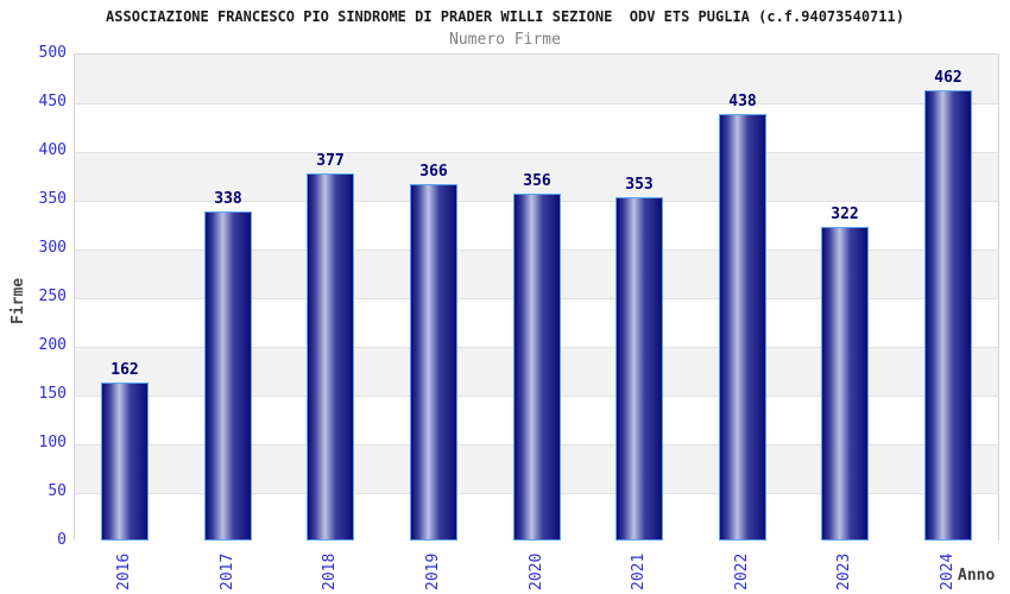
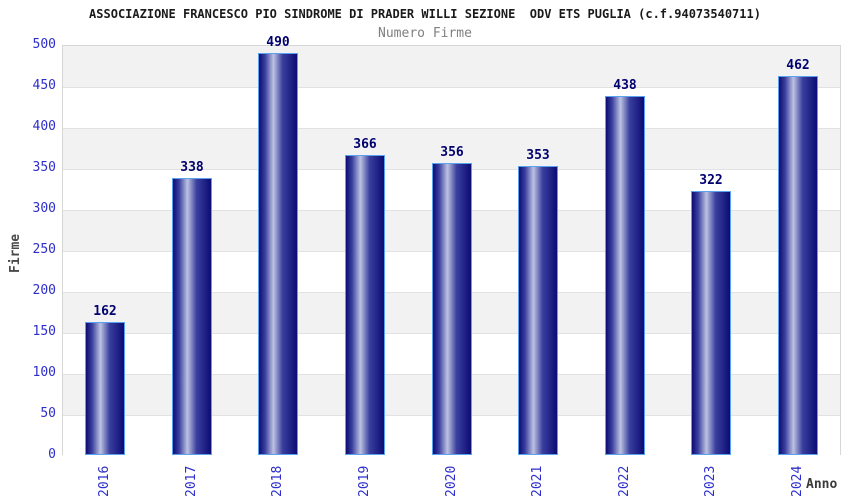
2018: 377 -> 490
